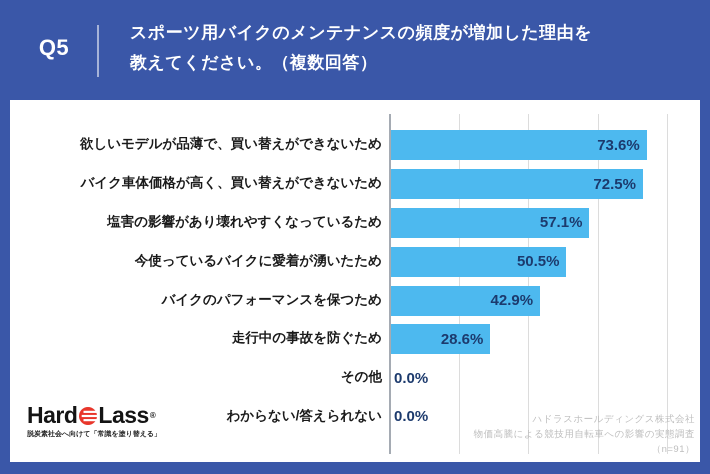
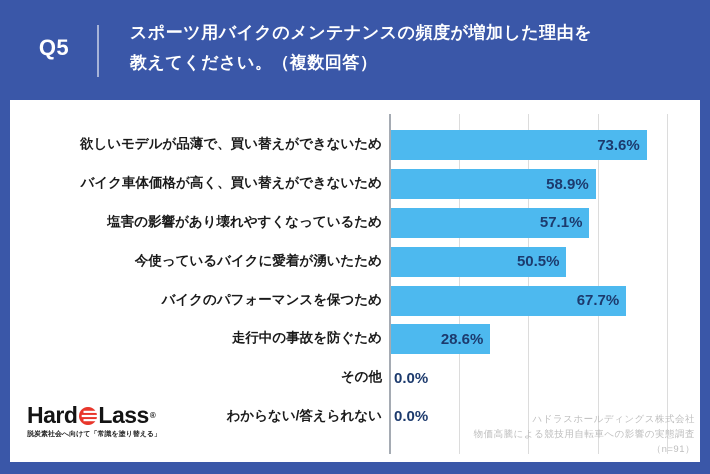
バイク車体価格が高く、買い替えができないため: 72.5% -> 58.9%
バイクのパフォーマンスを保つため: 42.9% -> 67.7%
